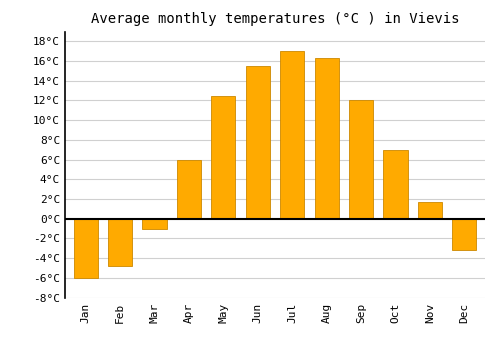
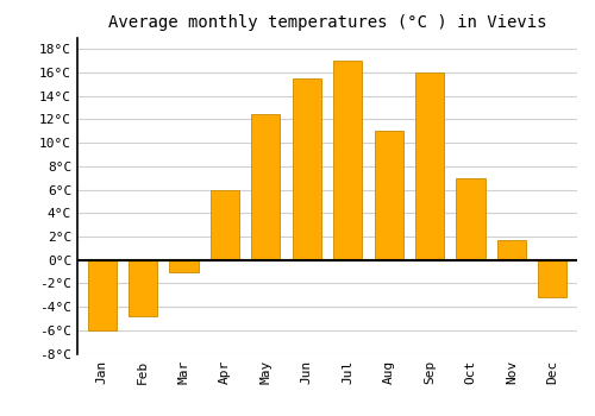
Aug: 16.3°C -> 11.0°C
Sep: 12.0°C -> 16.0°C
